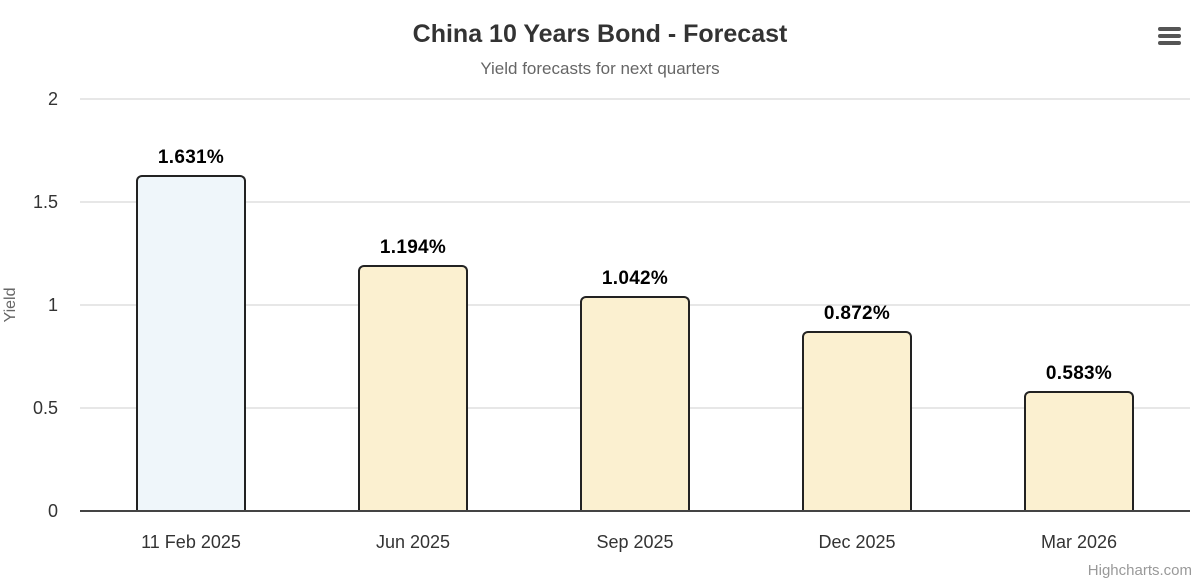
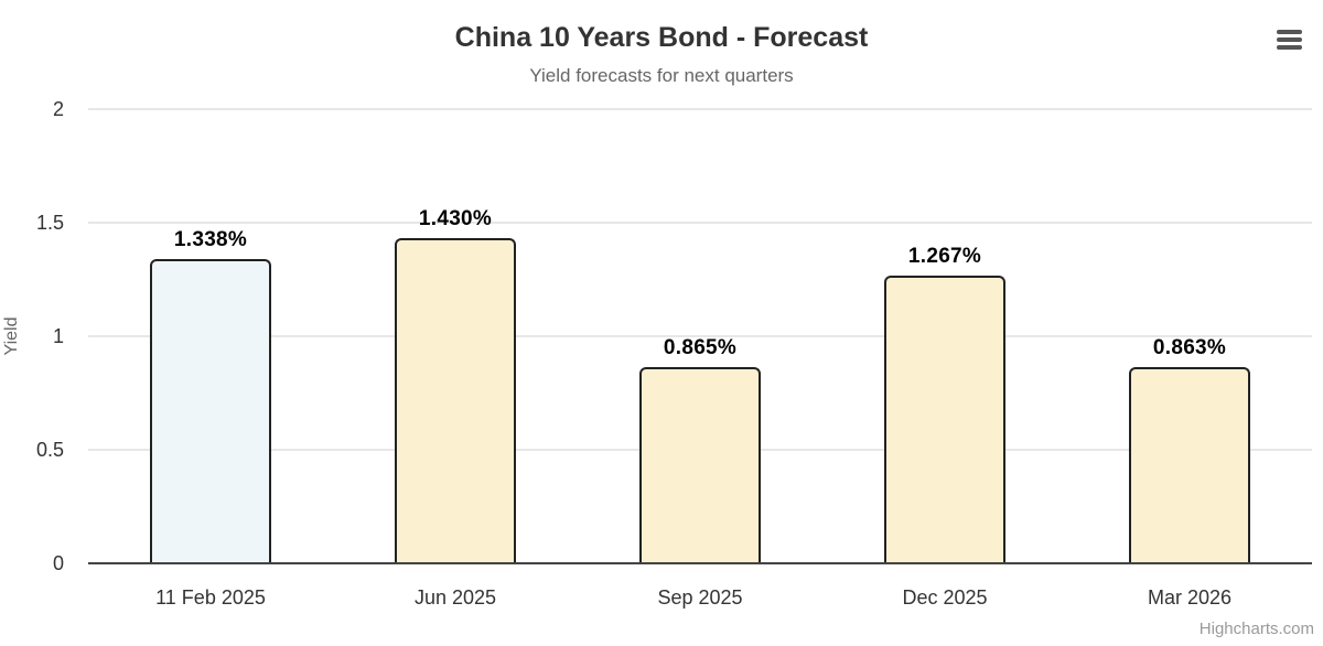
11 Feb 2025: 1.631% -> 1.338%
Jun 2025: 1.194% -> 1.430%
Sep 2025: 1.042% -> 0.865%
Dec 2025: 0.872% -> 1.267%
Mar 2026: 0.583% -> 0.863%
